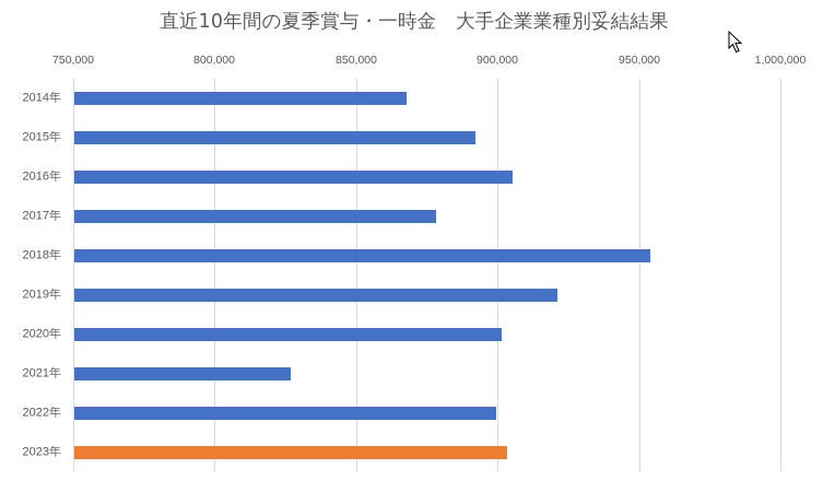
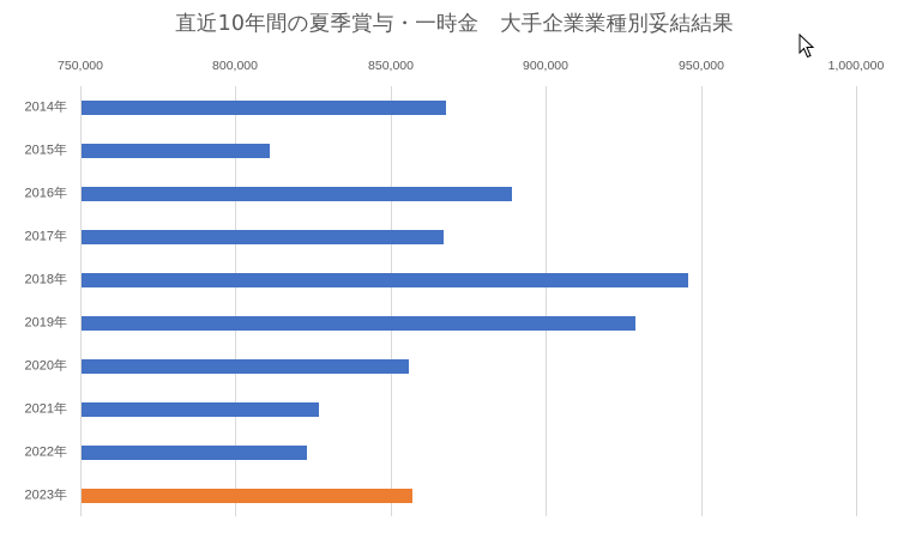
2015年: 892000 -> 811000
2016年: 905000 -> 889000
2017年: 878000 -> 867000
2018年: 954000 -> 946000
2019年: 921000 -> 929000
2020年: 902000 -> 856000
2022年: 900000 -> 823000
2023年: 903000 -> 857000
